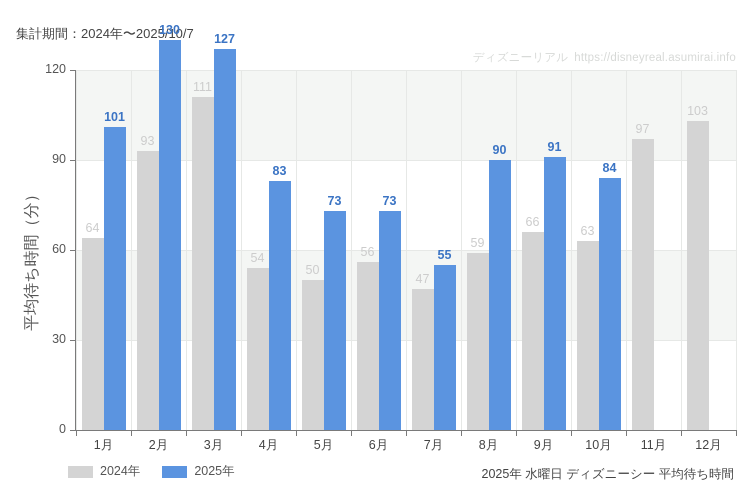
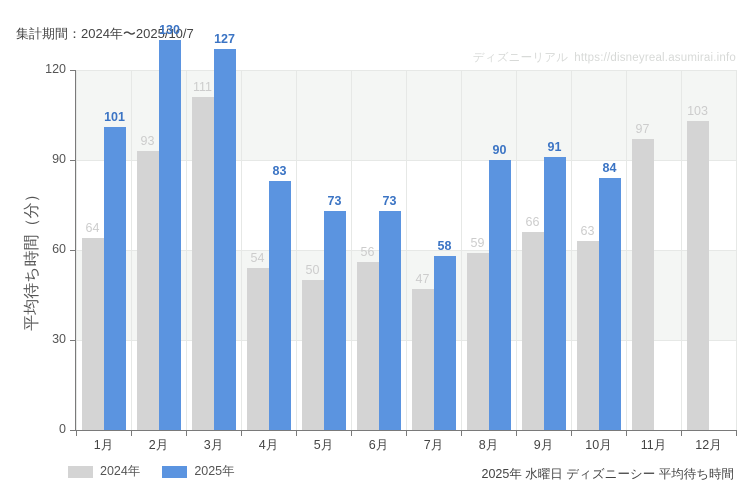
2025年/7月: 55 -> 58
